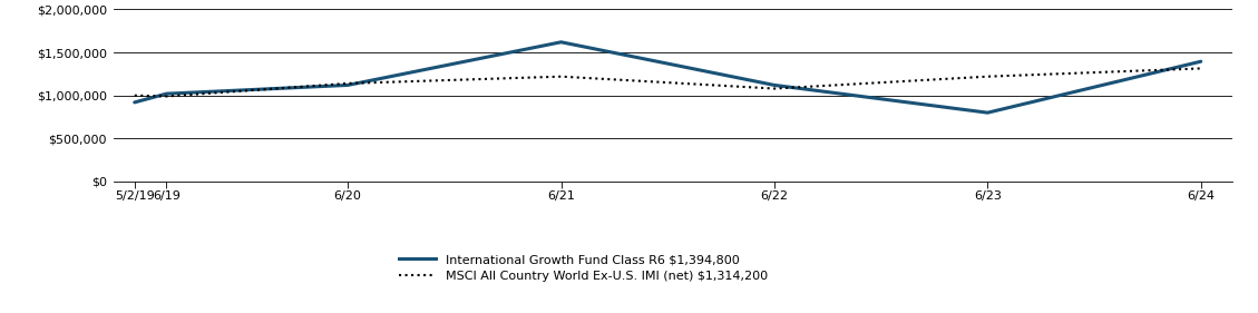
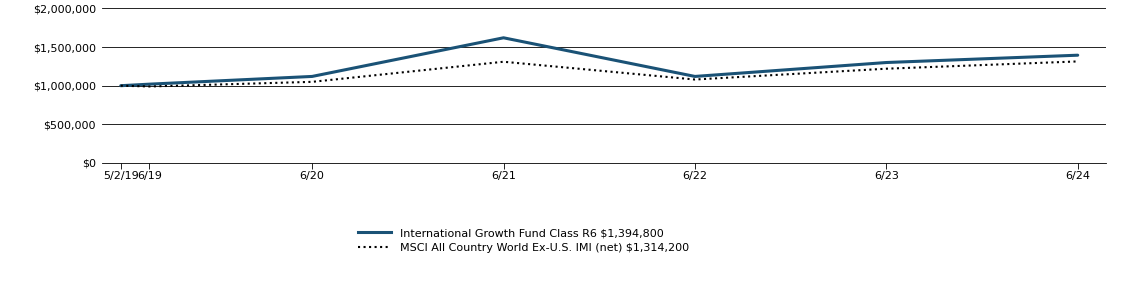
International Growth Fund Class R6 $1,394,800/5/2/19: $920,000 -> $1,000,000
MSCI All Country World Ex-U.S. IMI (net) $1,314,200/6/20: $1,140,000 -> $1,050,000
MSCI All Country World Ex-U.S. IMI (net) $1,314,200/6/21: $1,220,000 -> $1,310,000
International Growth Fund Class R6 $1,394,800/6/23: $800,000 -> $1,300,000
